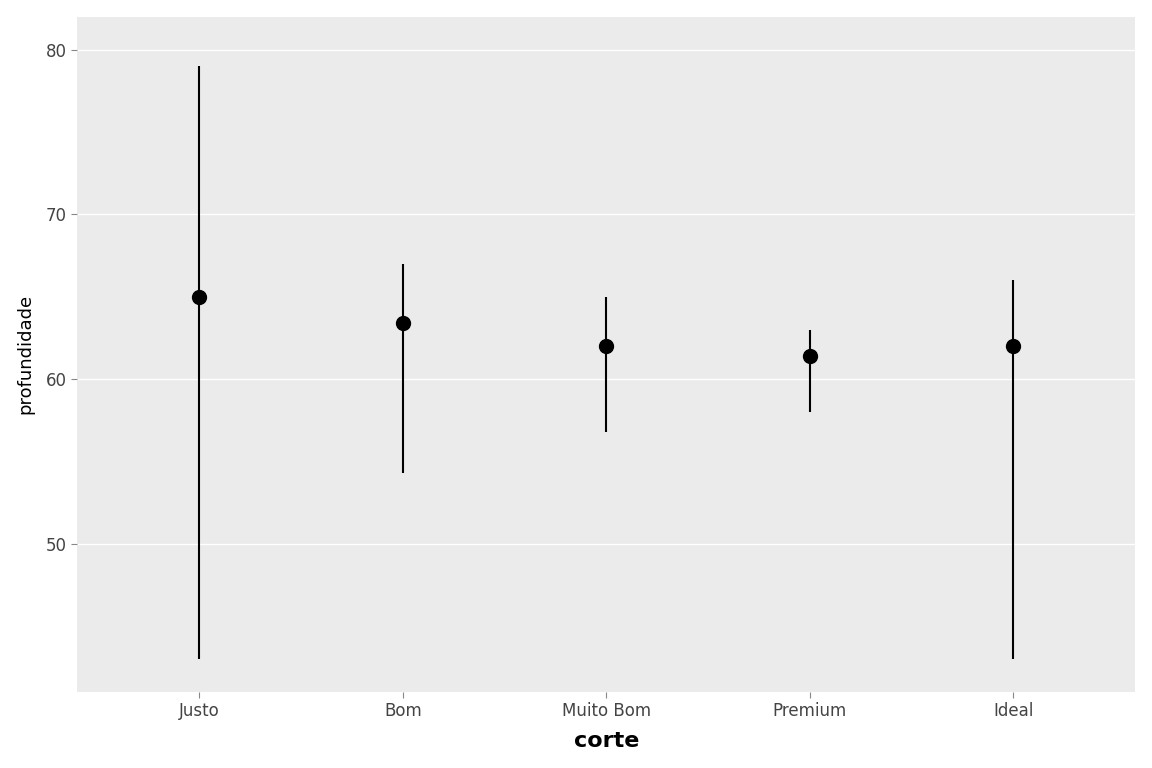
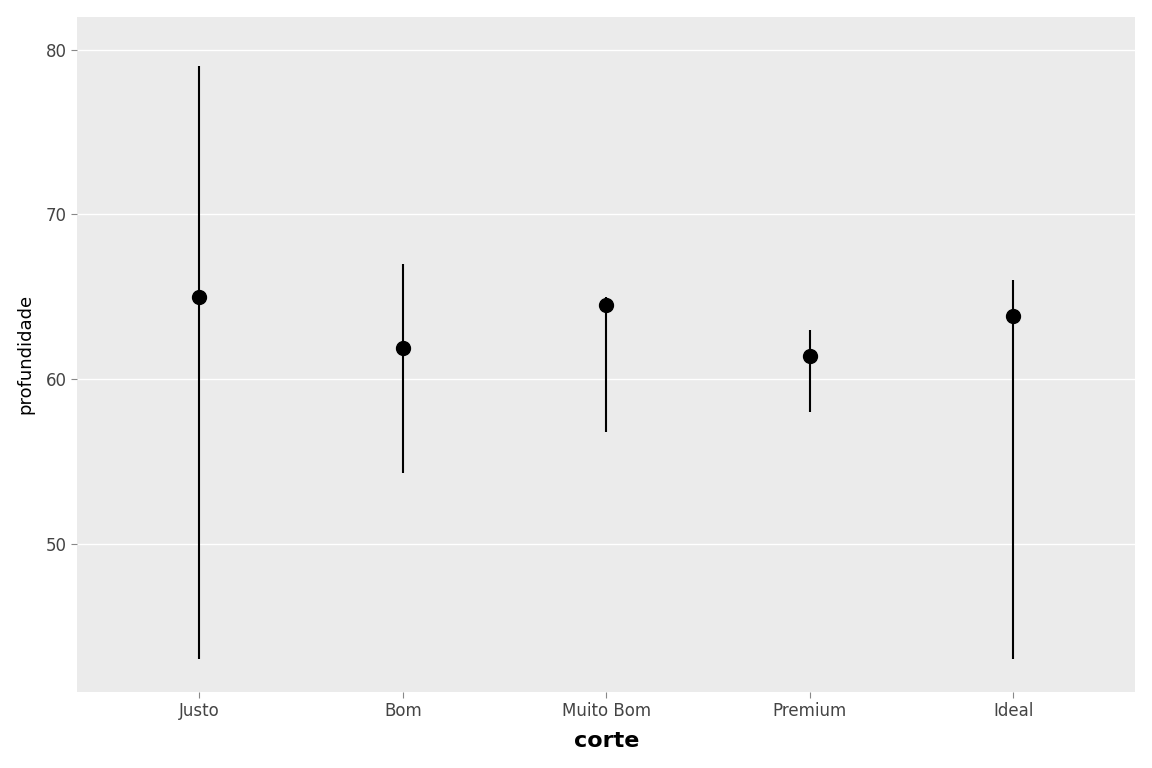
Bom: 63.4 -> 61.9
Muito Bom: 62.0 -> 64.5
Ideal: 62.0 -> 63.8
